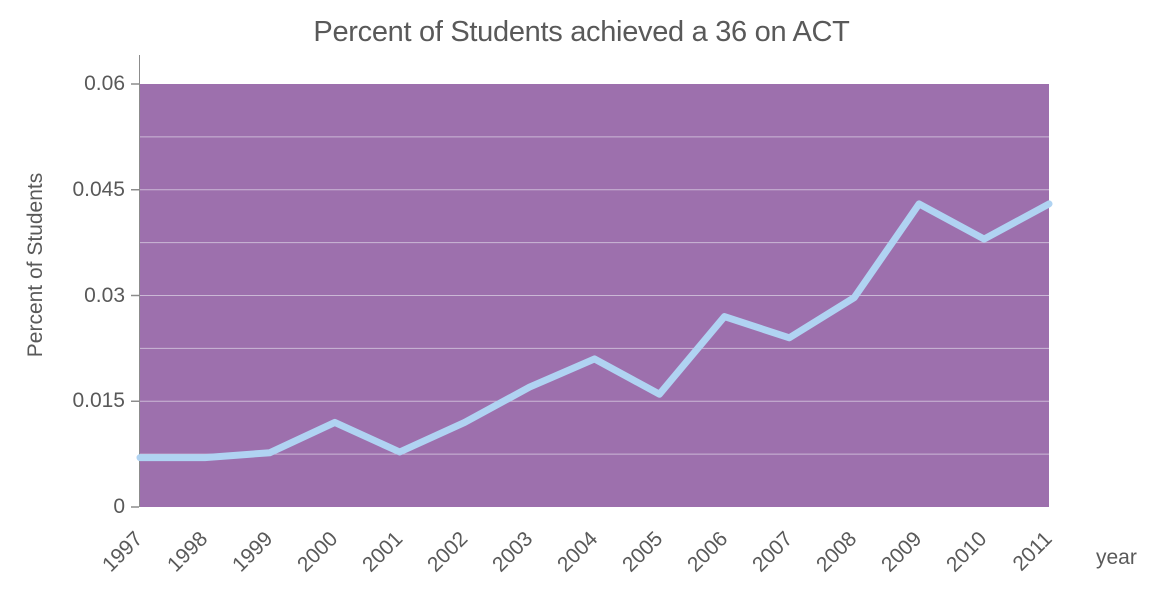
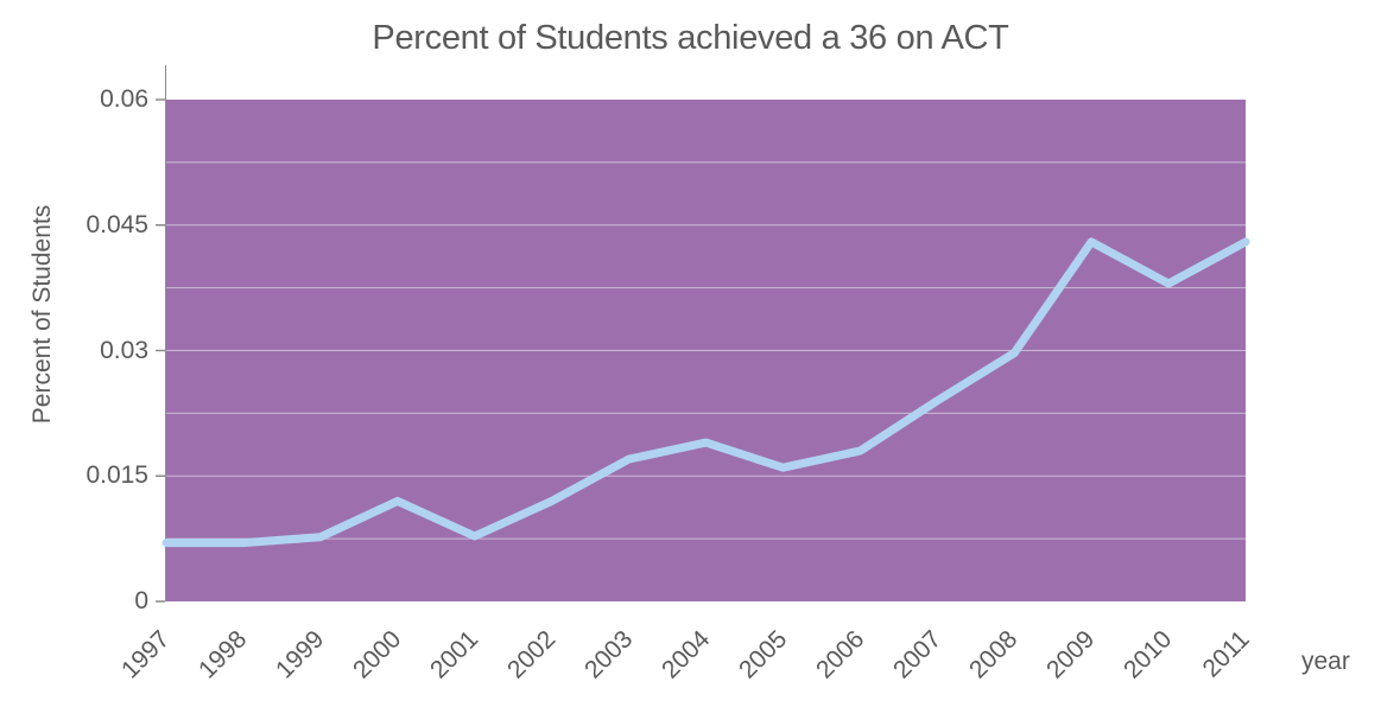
2004: 0.021 -> 0.019
2006: 0.027 -> 0.018
